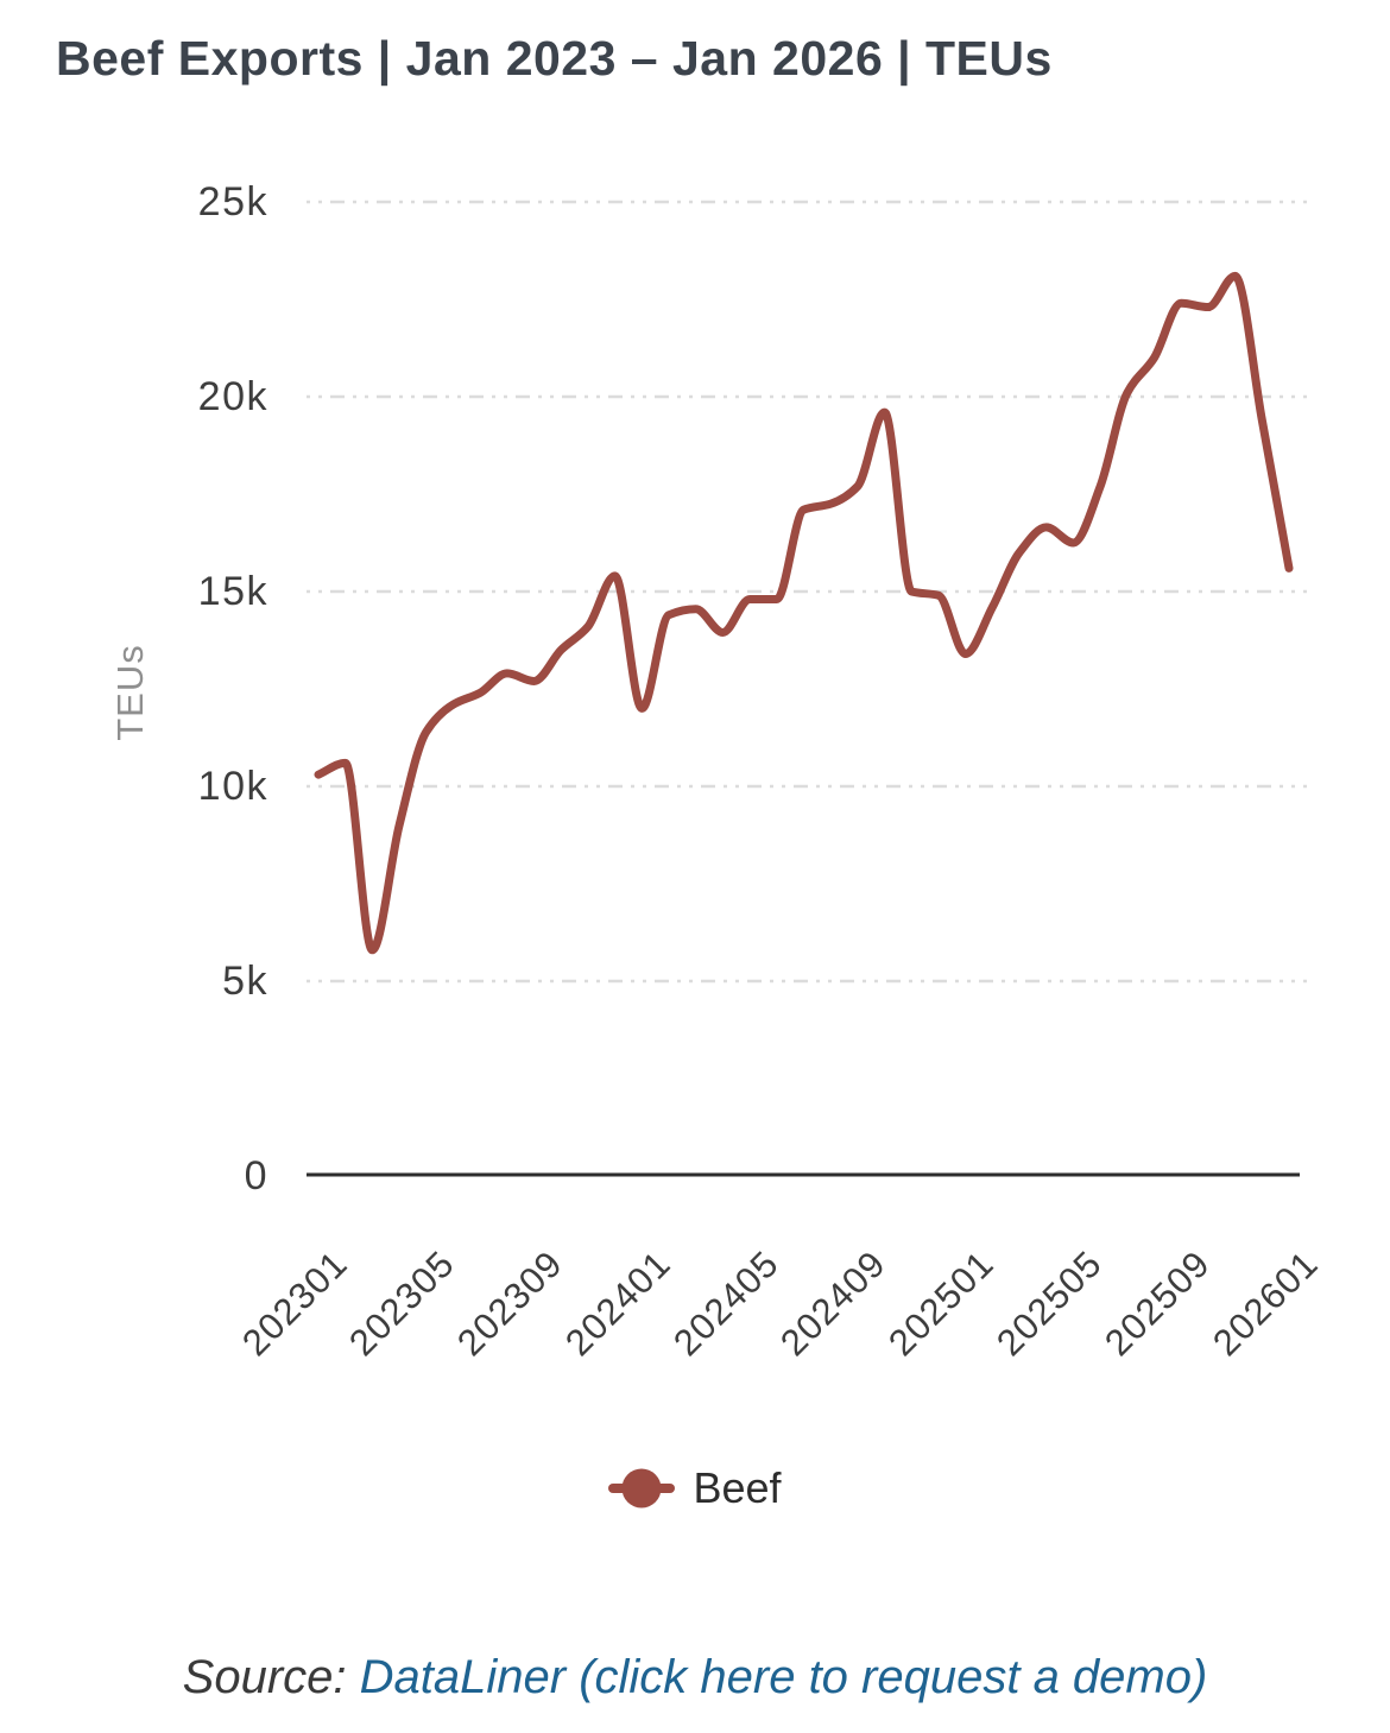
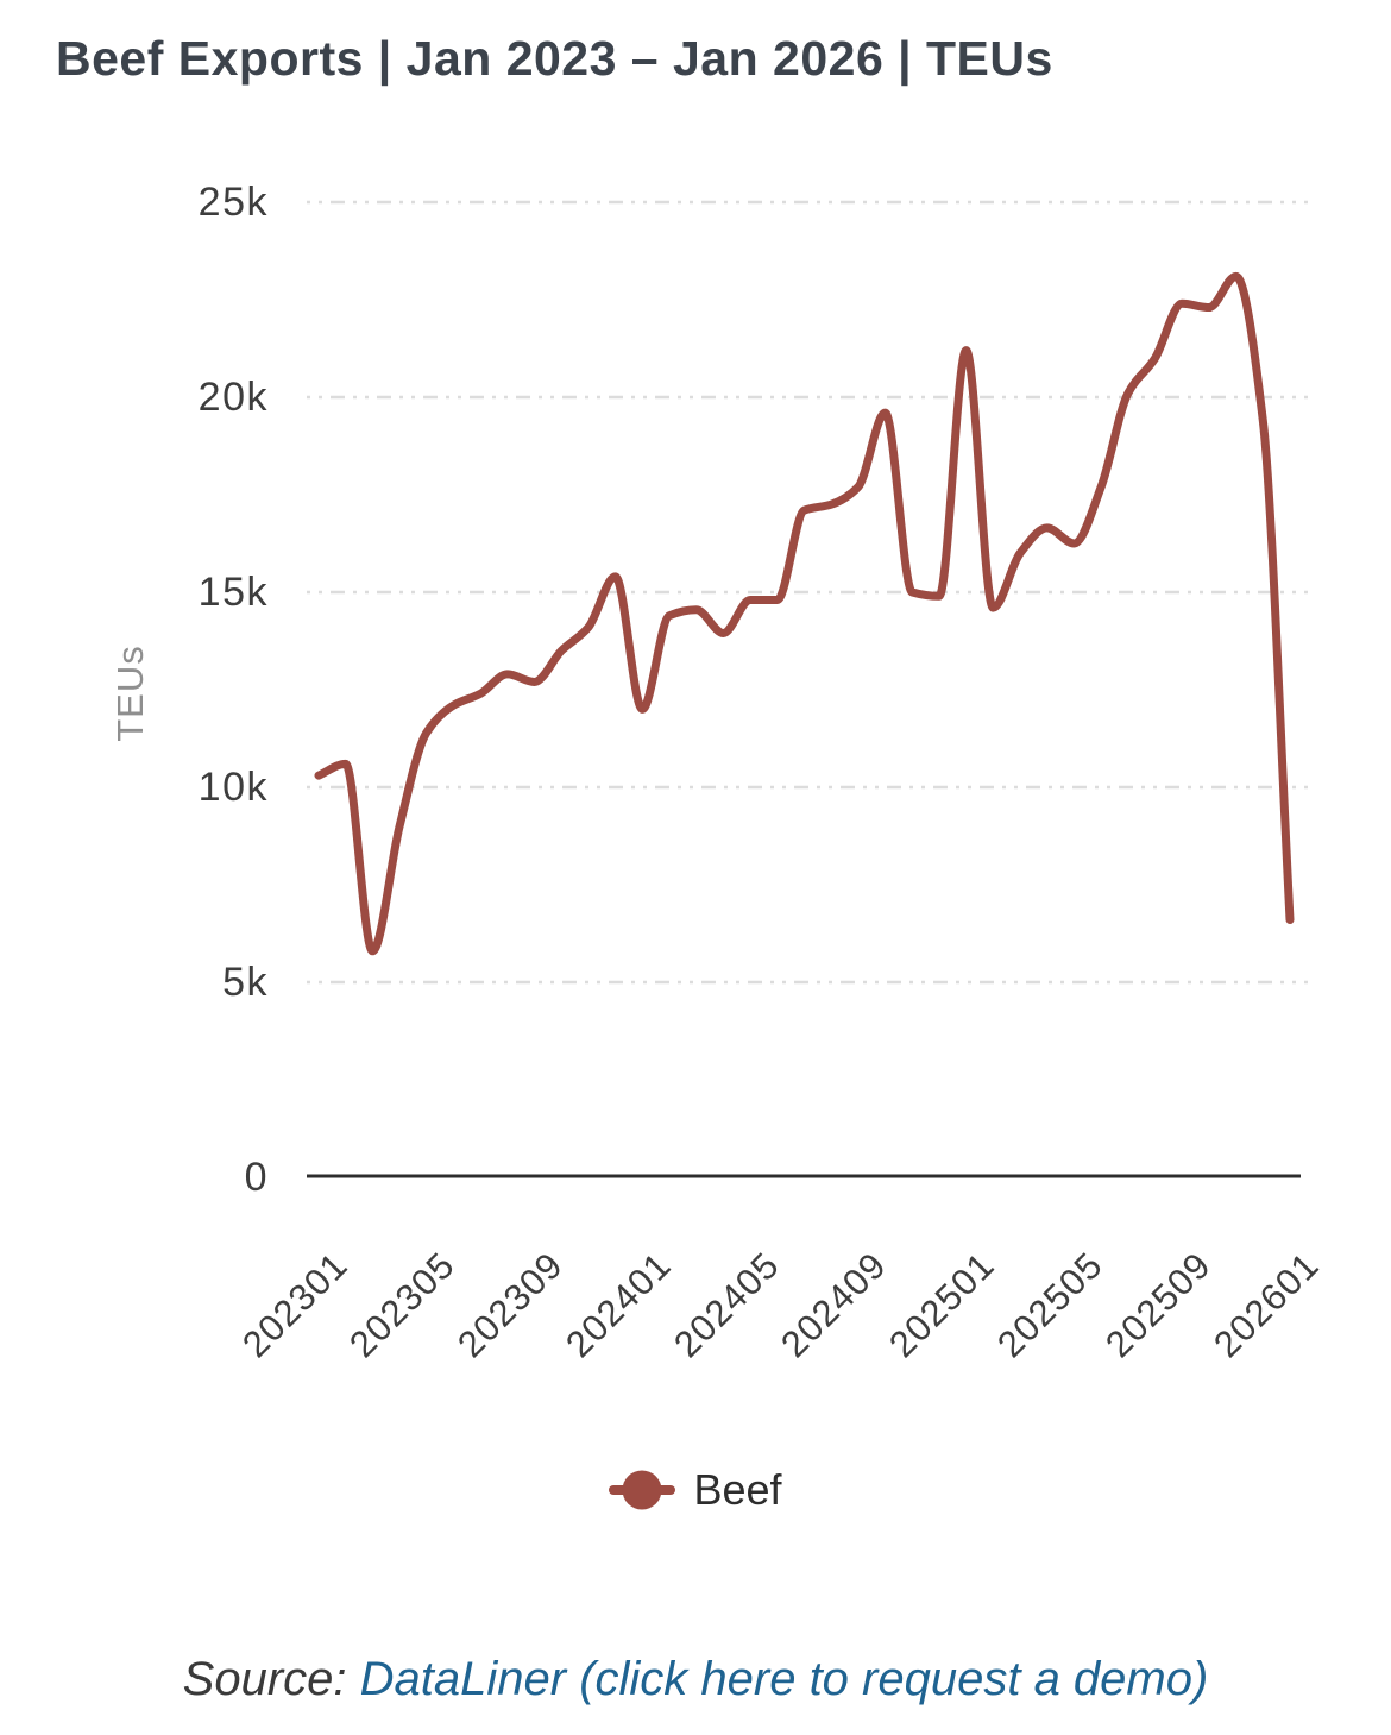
202501: 13.4k -> 21.2k
202601: 15.6k -> 6.6k
